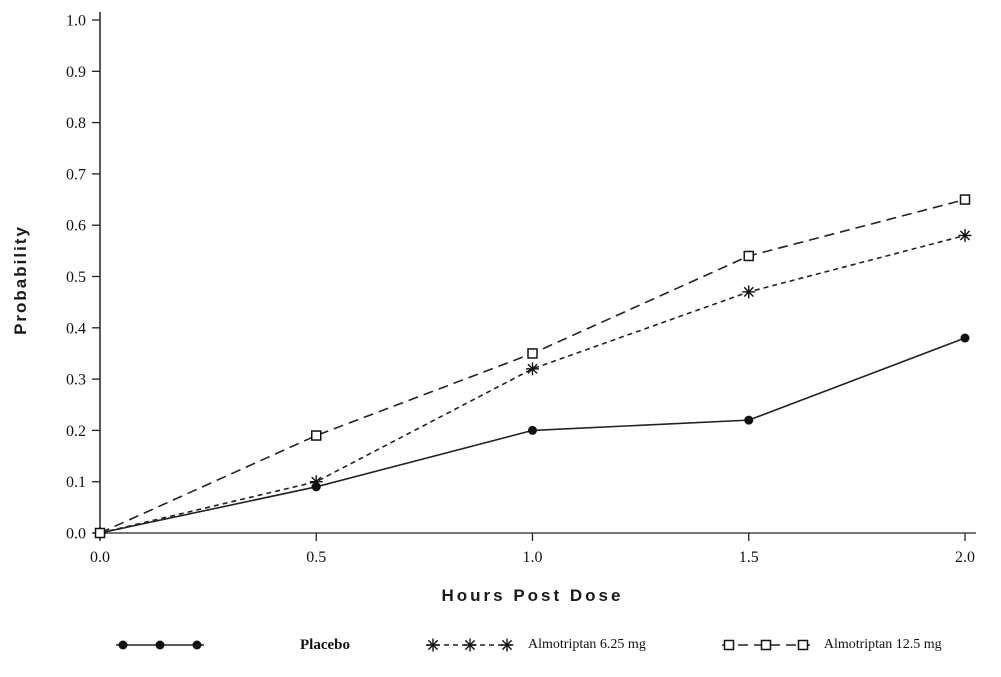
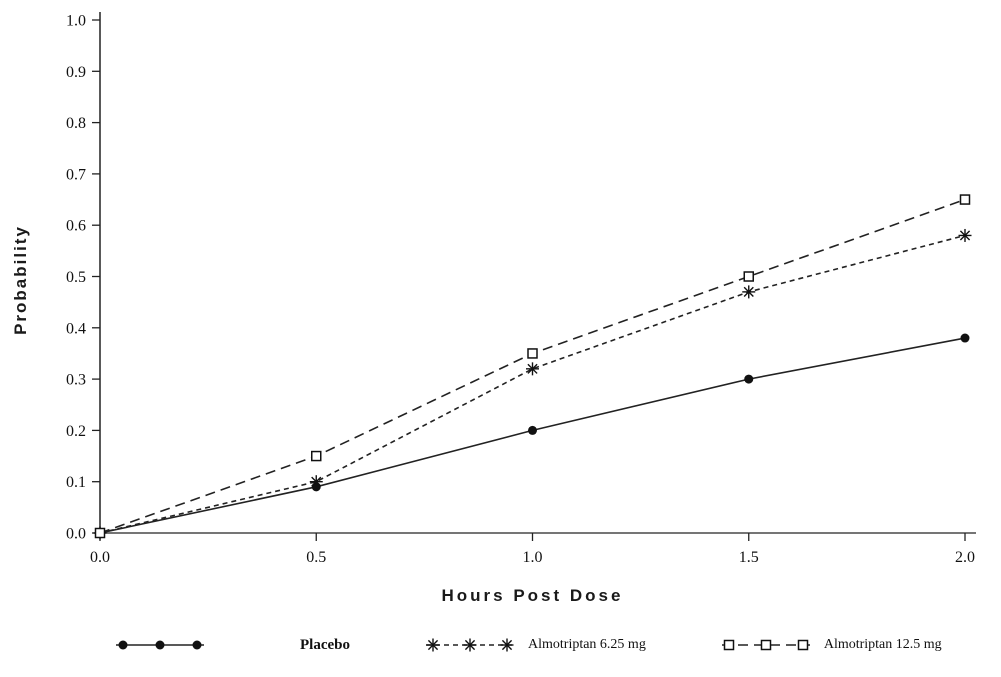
Almotriptan 12.5 mg/0.5: 0.19 -> 0.15
Placebo/1.5: 0.22 -> 0.30
Almotriptan 12.5 mg/1.5: 0.54 -> 0.50
